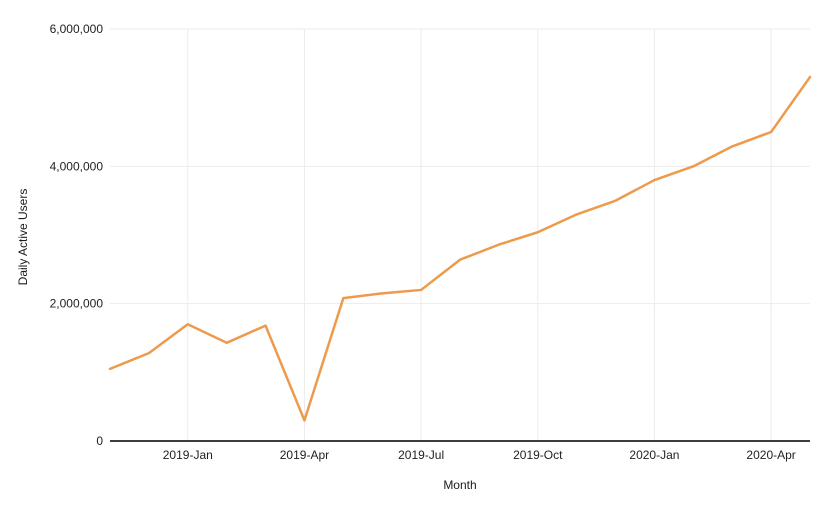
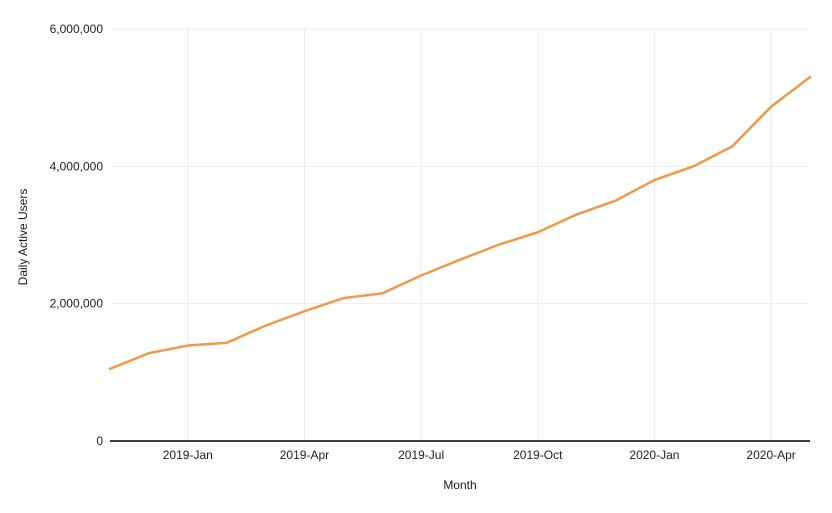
2019-Jan: 1700000 -> 1400000
2019-Apr: 300000 -> 1900000
2019-Jul: 2200000 -> 2400000
2020-Apr: 4500000 -> 4900000
